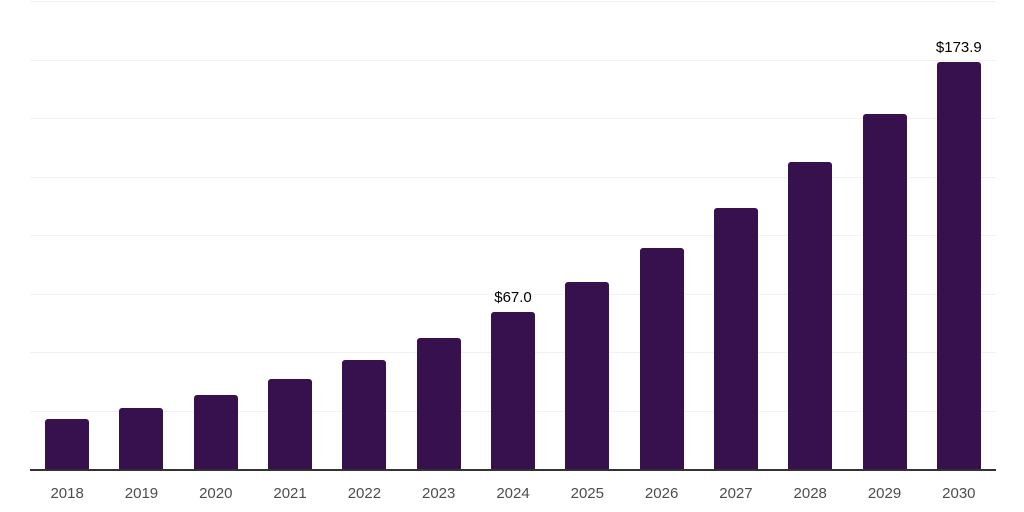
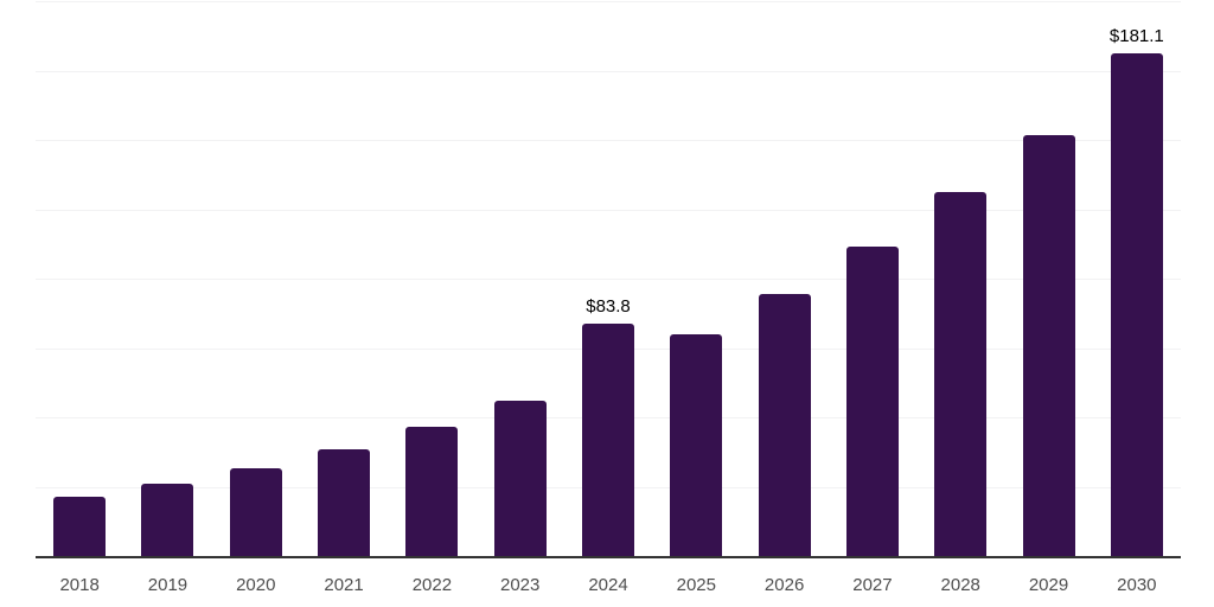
2024: $67.0 -> $83.8
2030: $173.9 -> $181.1
